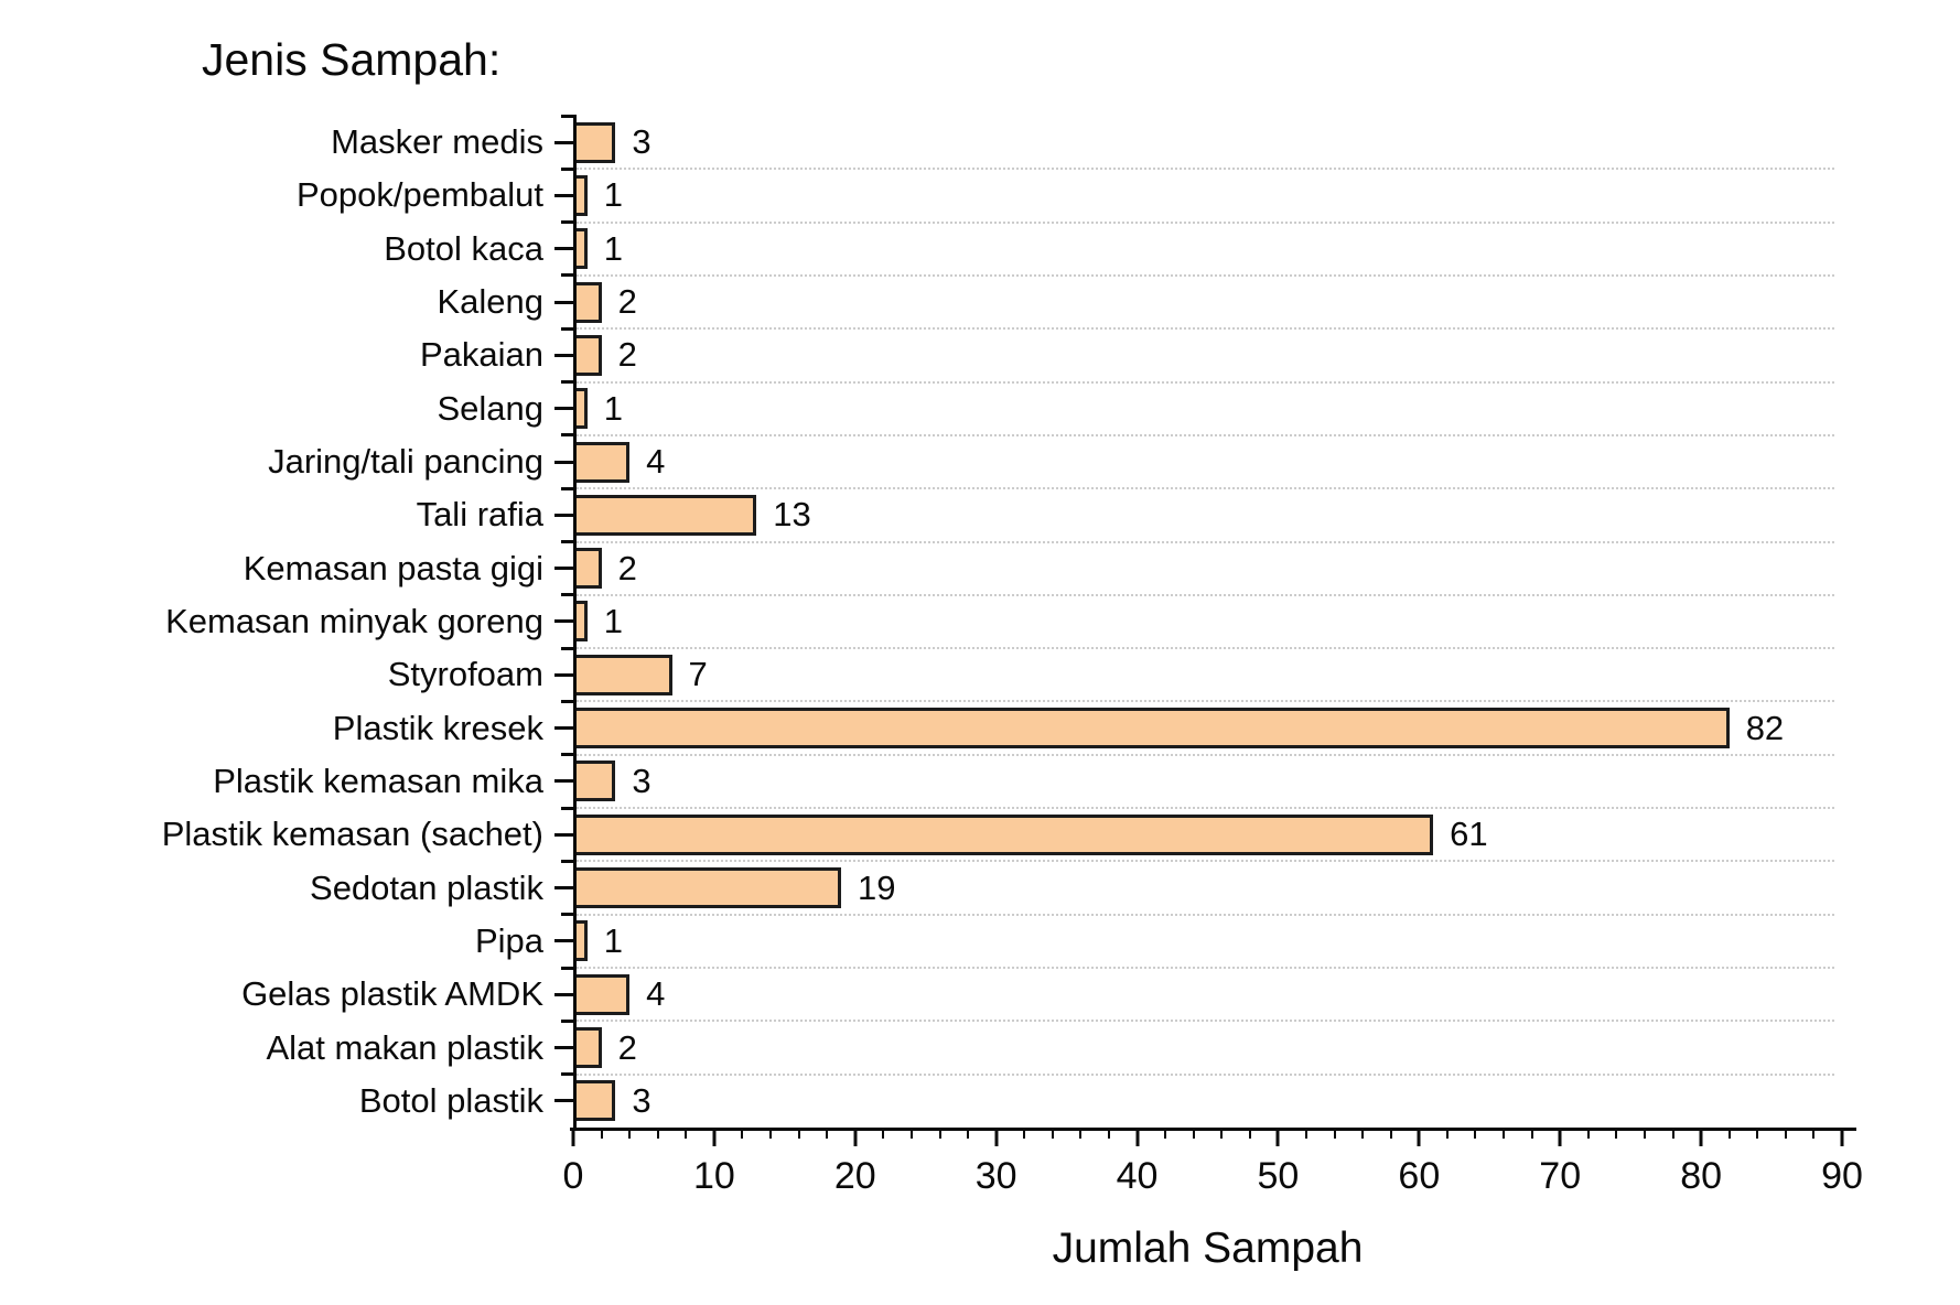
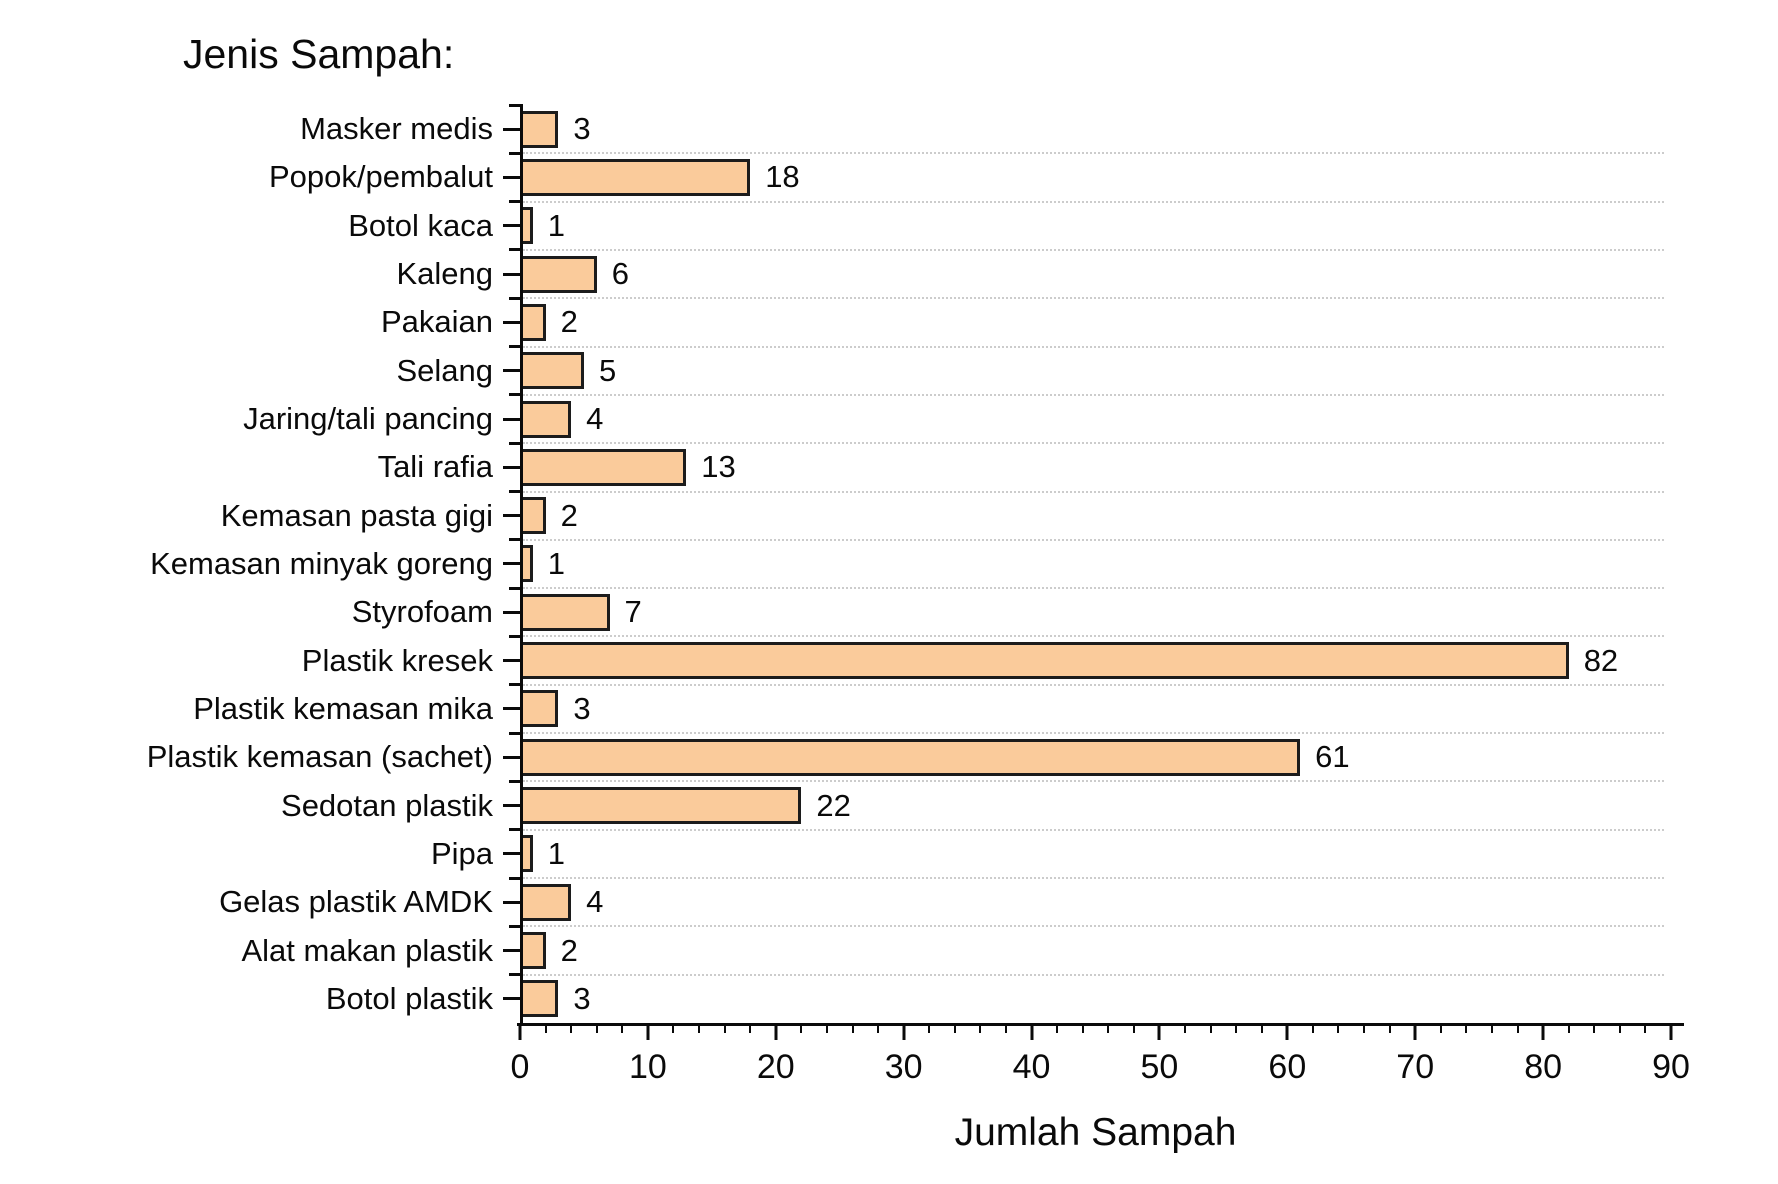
Popok/pembalut: 1 -> 18
Kaleng: 2 -> 6
Selang: 1 -> 5
Sedotan plastik: 19 -> 22
